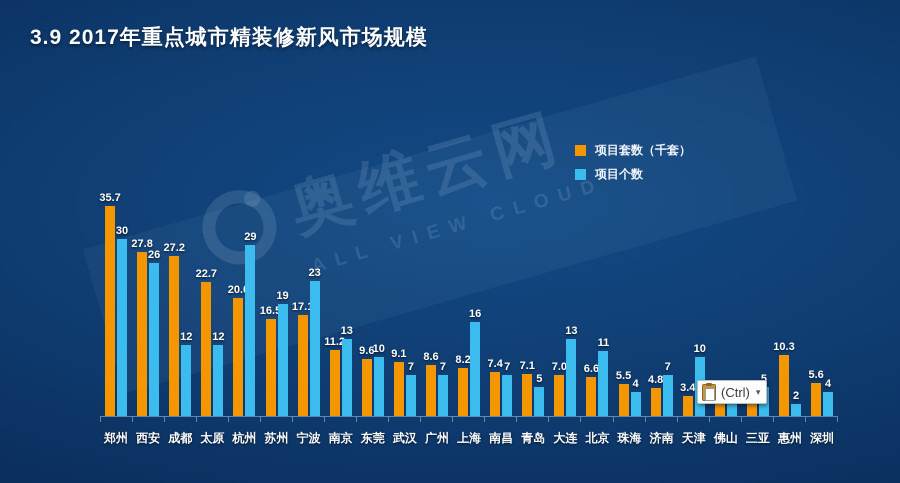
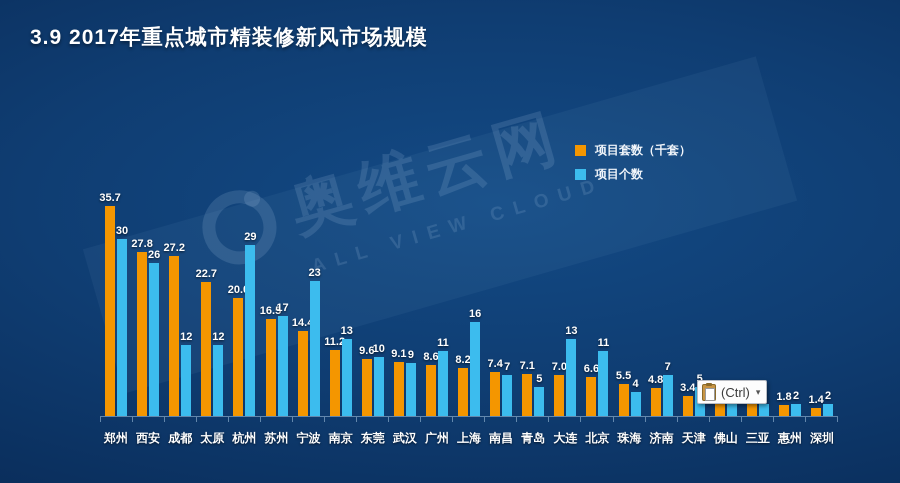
项目个数/苏州: 19 -> 17
项目套数（千套）/宁波: 17.1 -> 14.4
项目个数/武汉: 7 -> 9
项目个数/广州: 7 -> 11
项目个数/天津: 10 -> 5
项目个数/三亚: 5 -> 2
项目套数（千套）/惠州: 10.3 -> 1.8
项目套数（千套）/深圳: 5.6 -> 1.4
项目个数/深圳: 4 -> 2
